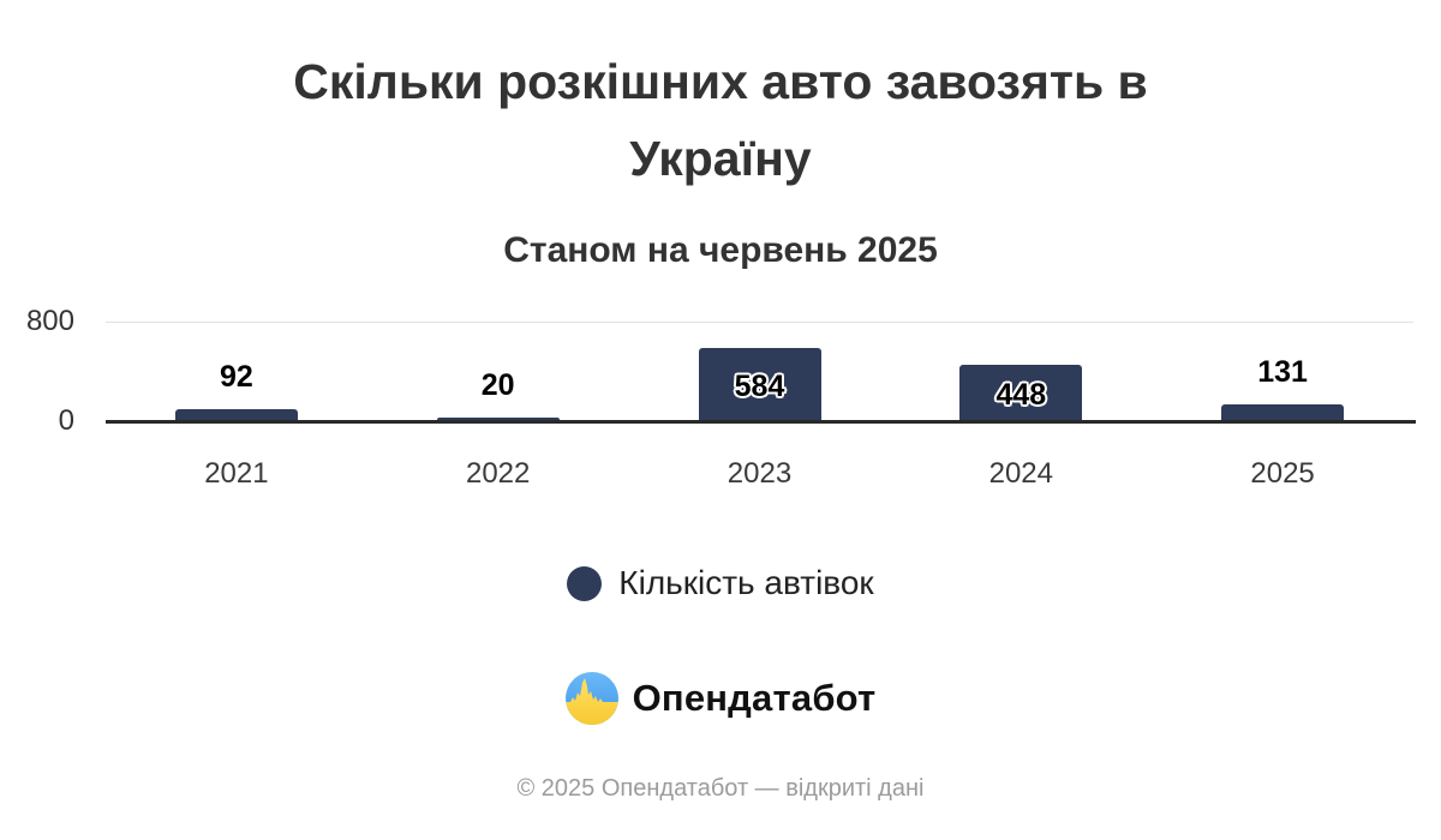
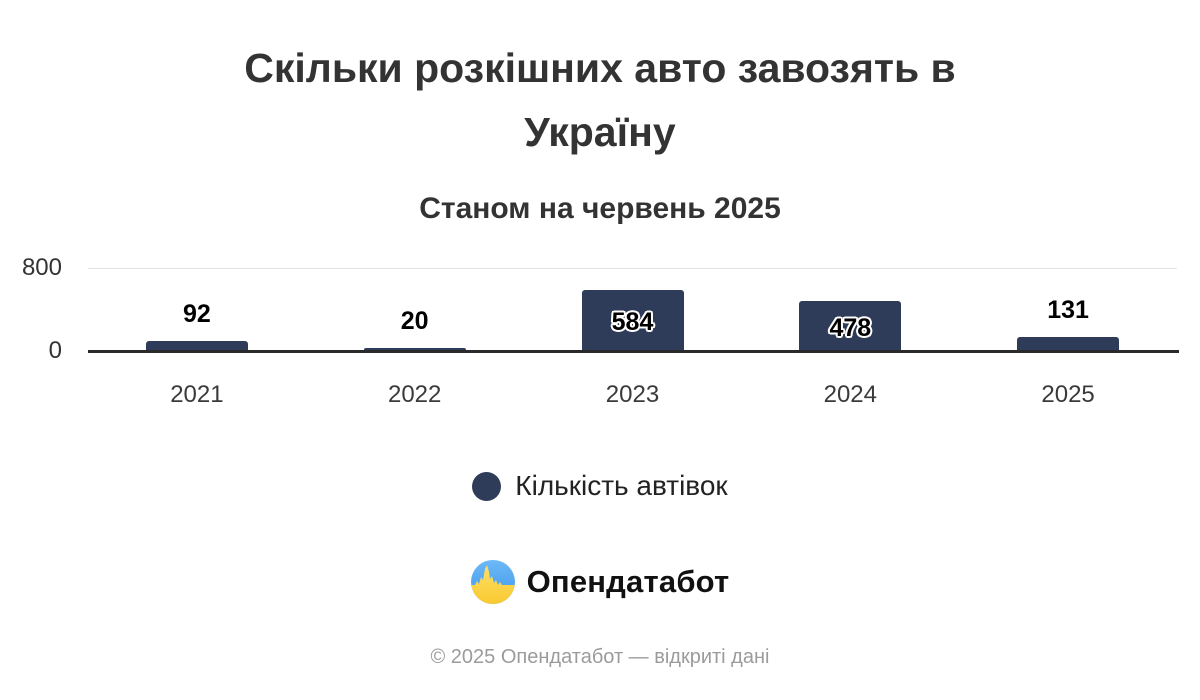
2024: 448 -> 478
